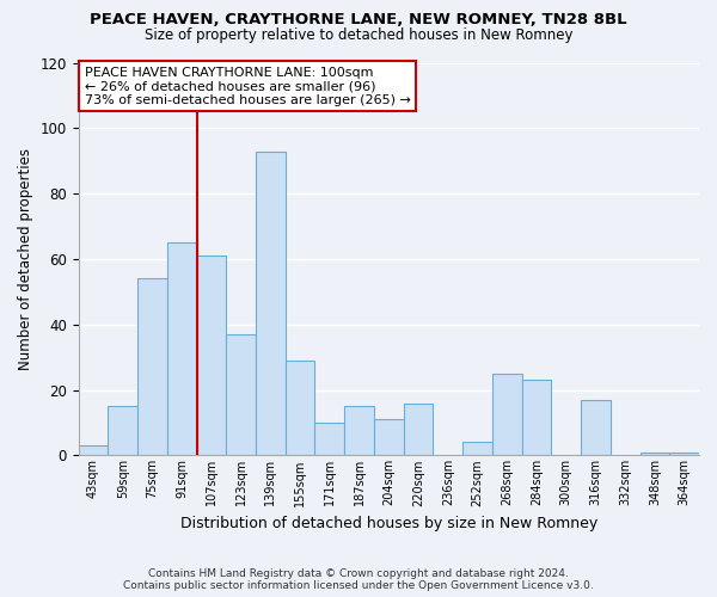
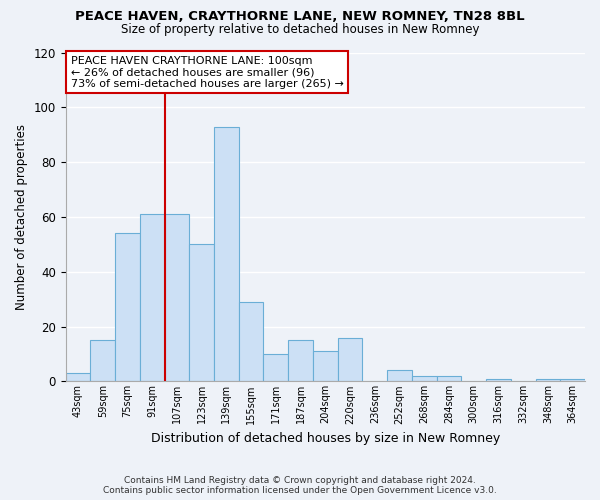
91sqm: 65 -> 61
123sqm: 37 -> 50
268sqm: 25 -> 2
284sqm: 23 -> 2
316sqm: 17 -> 1
